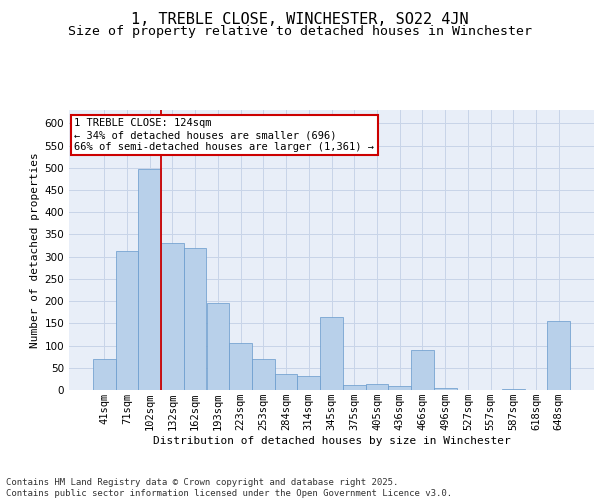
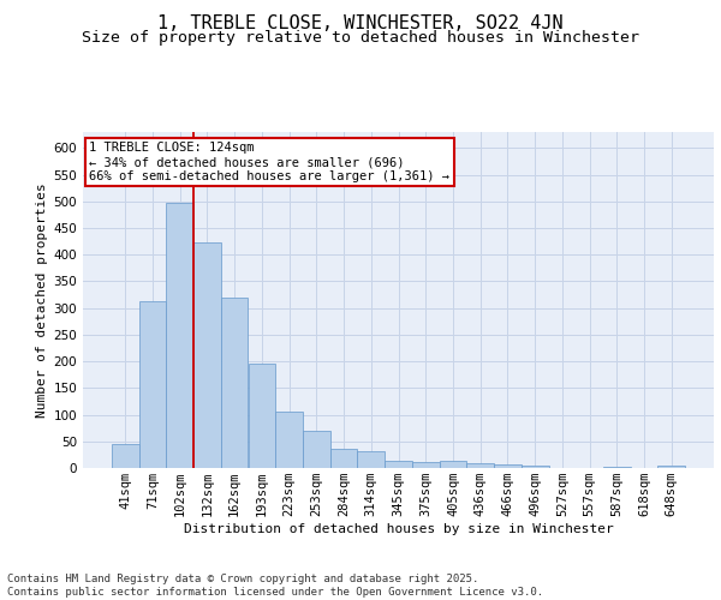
41sqm: 70 -> 45
132sqm: 330 -> 424
345sqm: 165 -> 14
466sqm: 90 -> 6
648sqm: 155 -> 4
